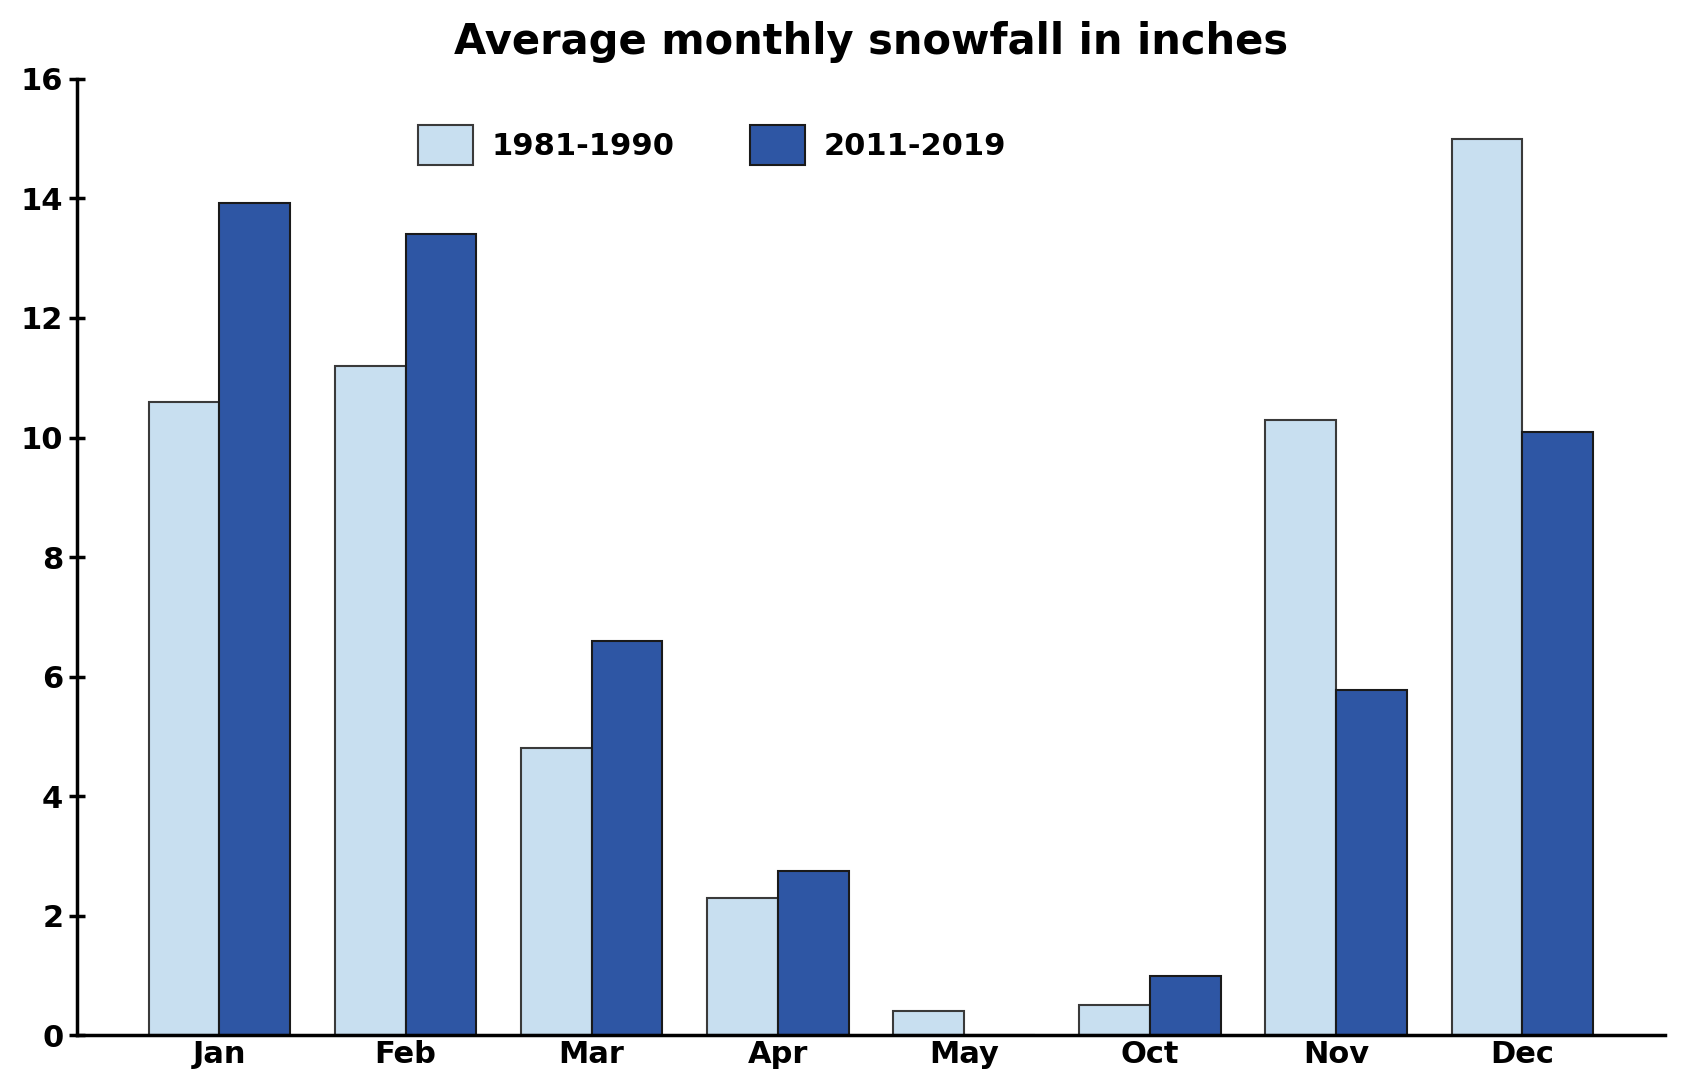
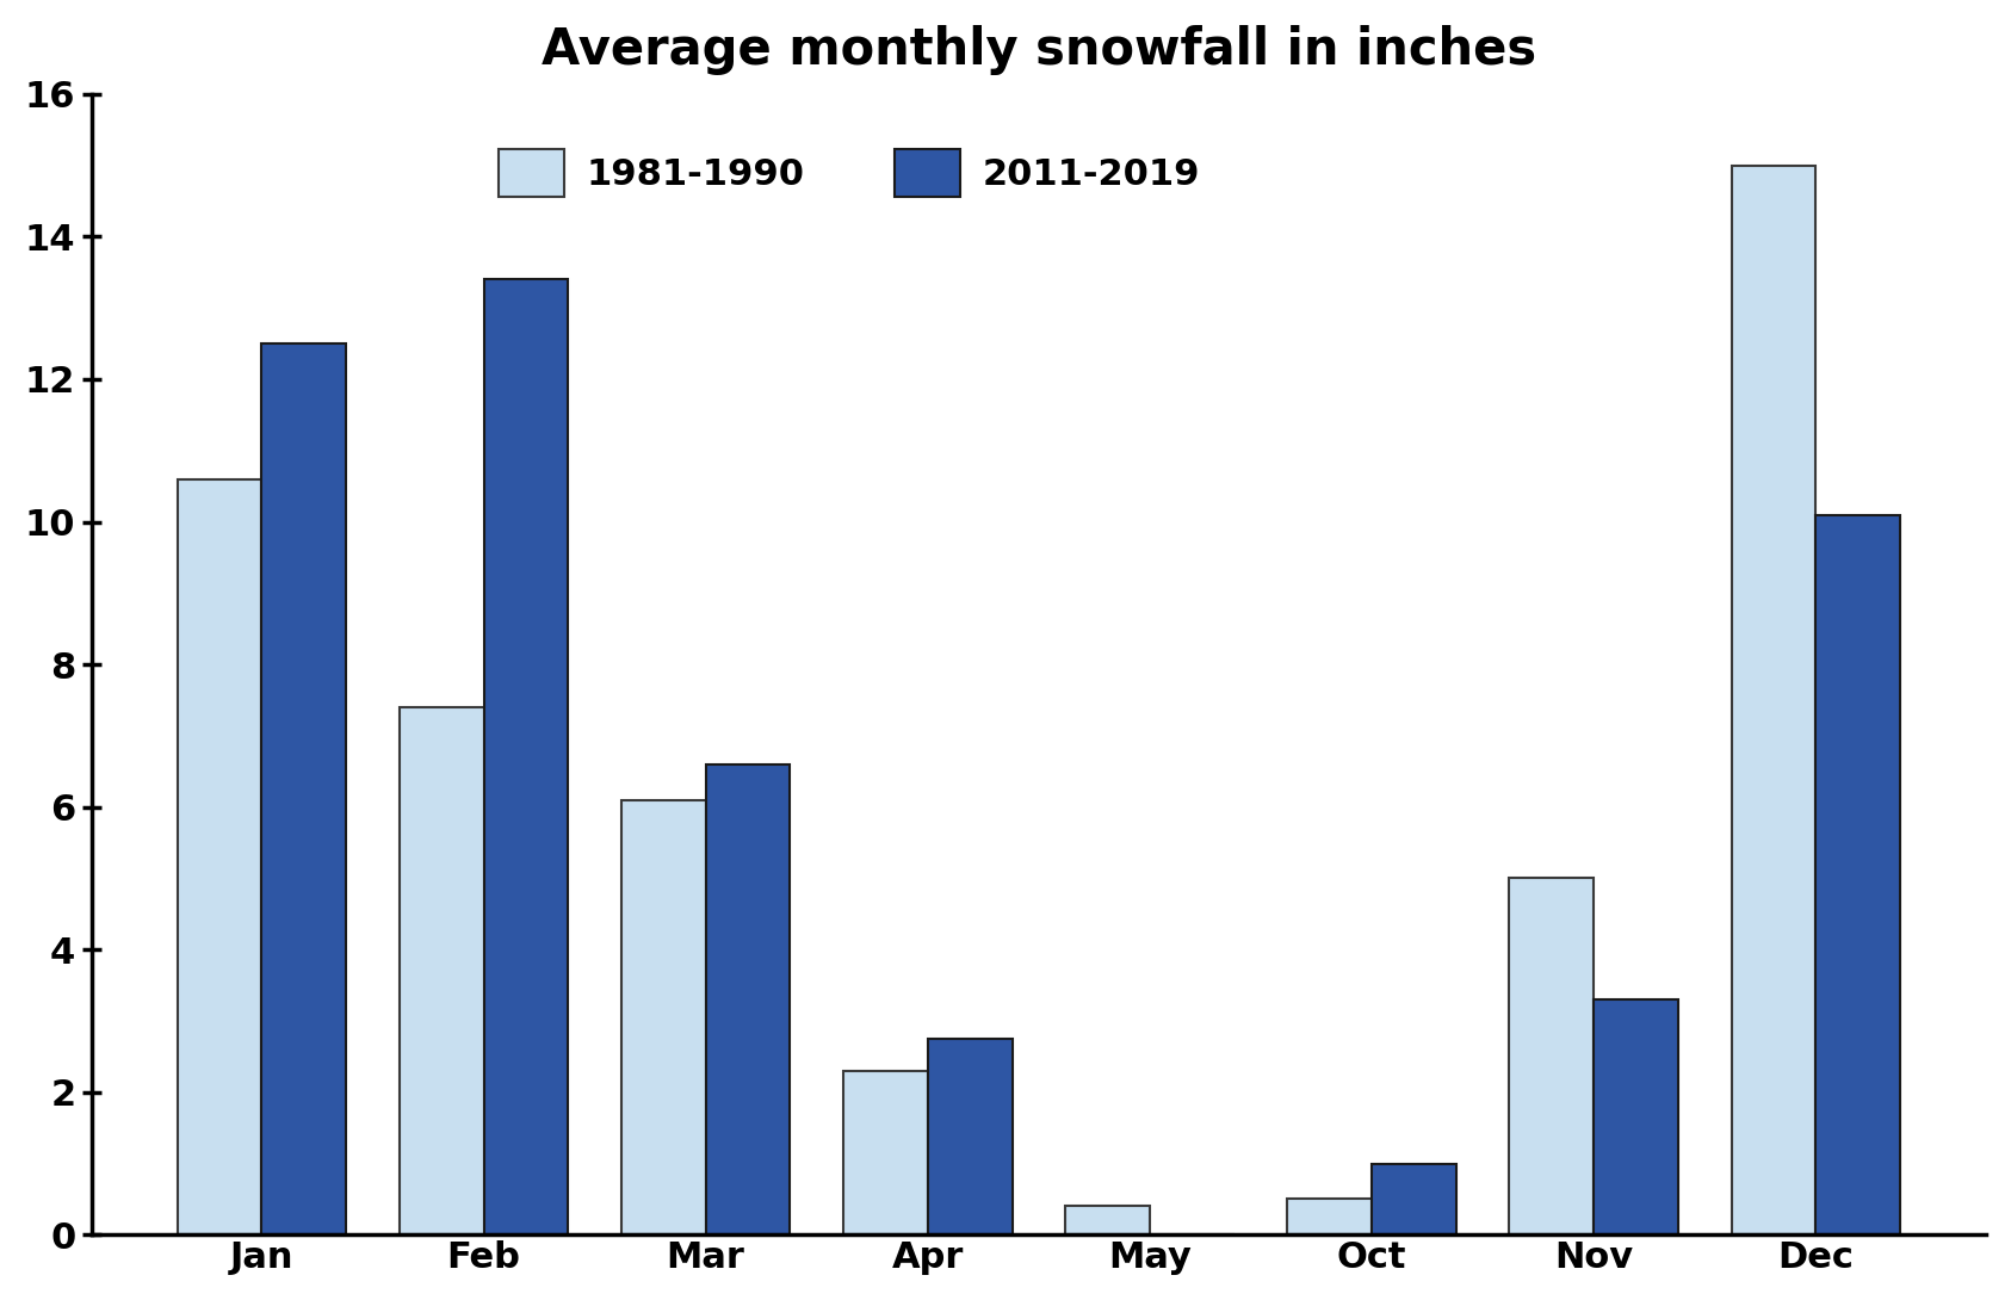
2011-2019/Jan: 13.92 -> 12.50
1981-1990/Feb: 11.2 -> 7.4
1981-1990/Mar: 4.8 -> 6.1
1981-1990/Nov: 10.3 -> 5.0
2011-2019/Nov: 5.78 -> 3.30
